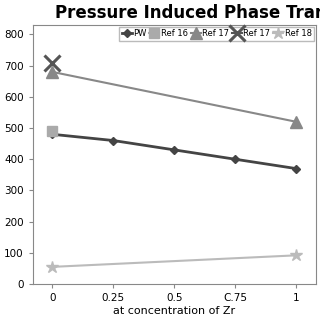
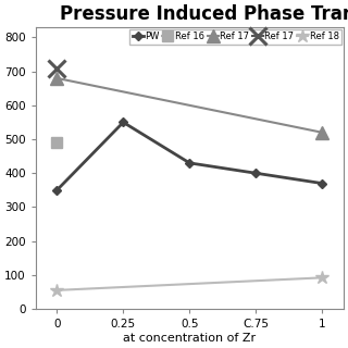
0: 480 -> 350
0.25: 460 -> 550
